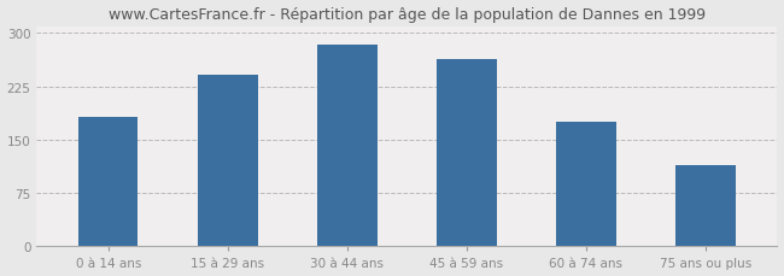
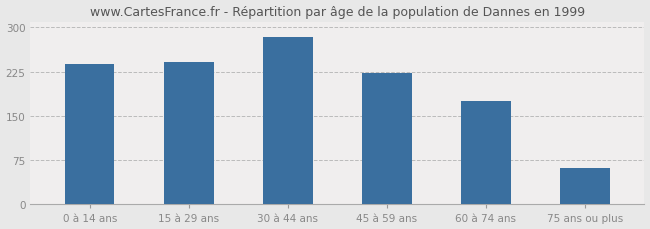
0 à 14 ans: 182 -> 238
45 à 59 ans: 264 -> 222
75 ans ou plus: 114 -> 62
